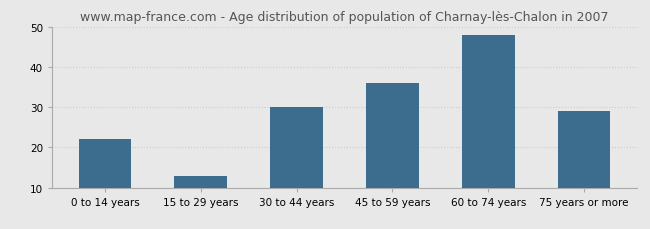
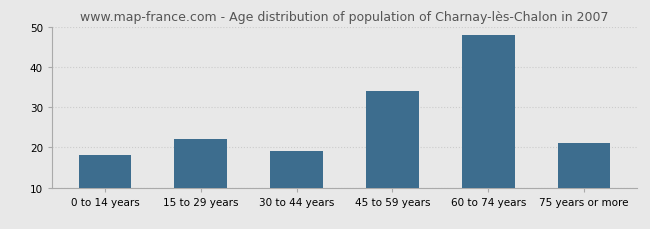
0 to 14 years: 22 -> 18
15 to 29 years: 13 -> 22
30 to 44 years: 30 -> 19
45 to 59 years: 36 -> 34
75 years or more: 29 -> 21
